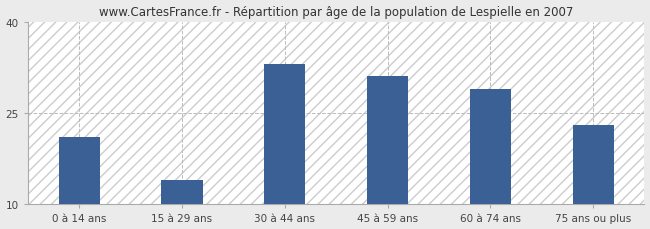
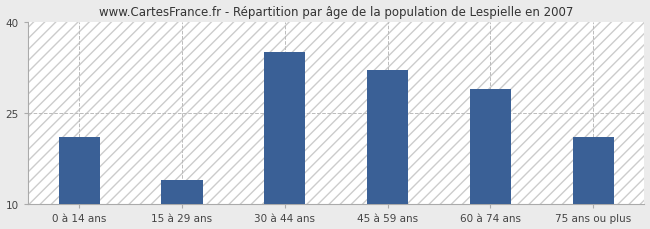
30 à 44 ans: 33 -> 35
45 à 59 ans: 31 -> 32
75 ans ou plus: 23 -> 21
